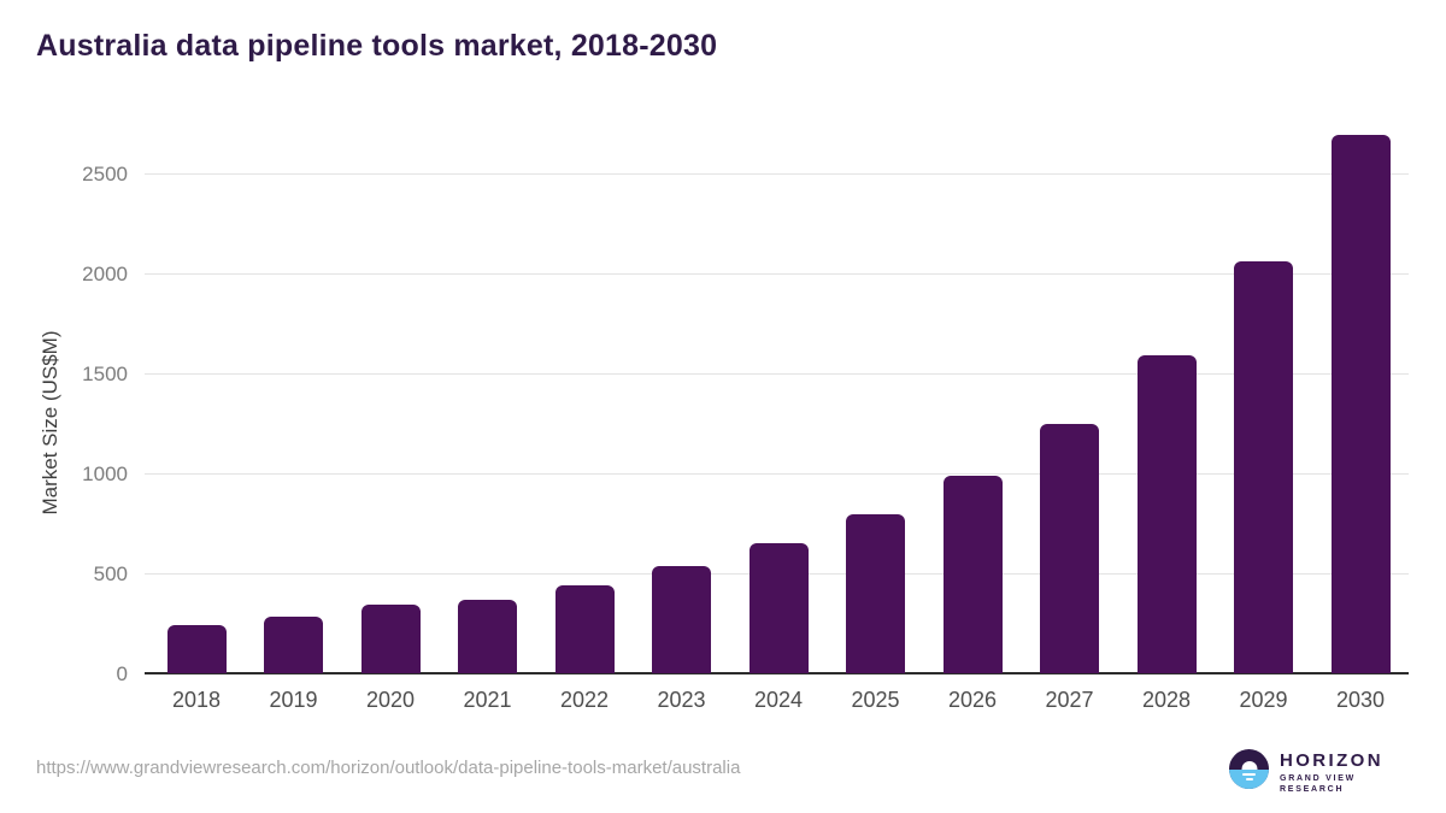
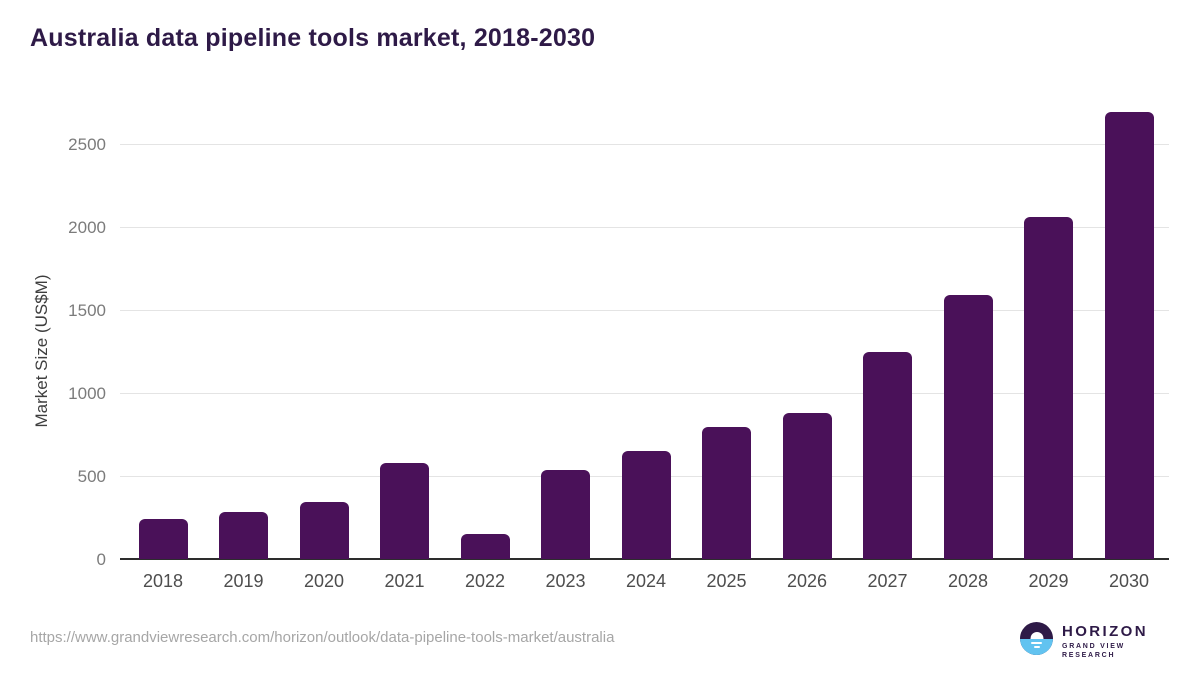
2021: 370 -> 580
2022: 440 -> 150
2026: 990 -> 880
